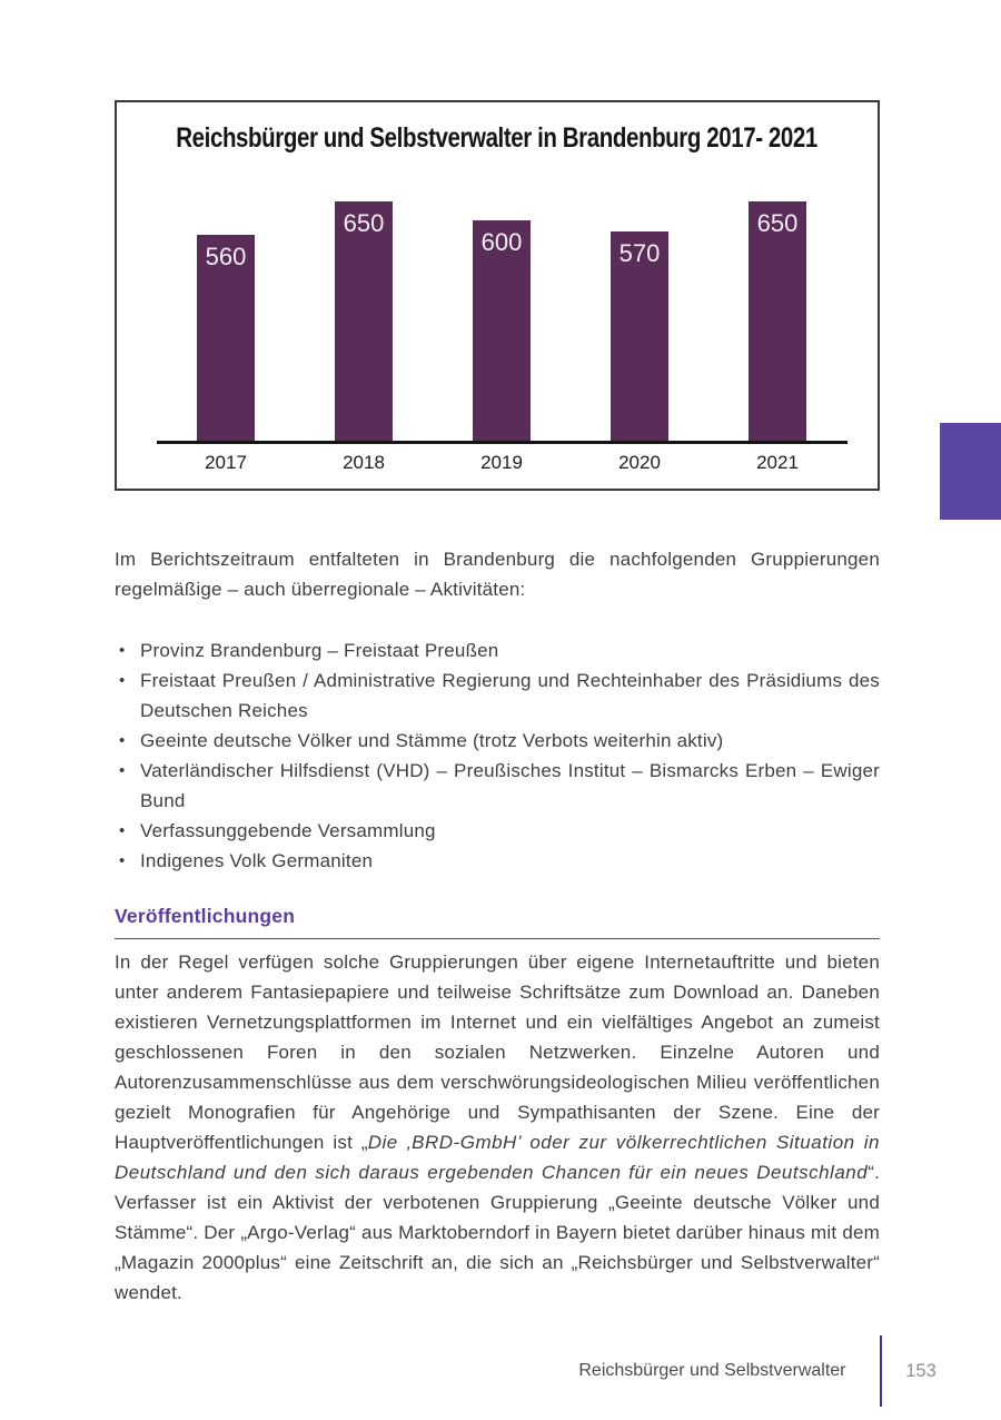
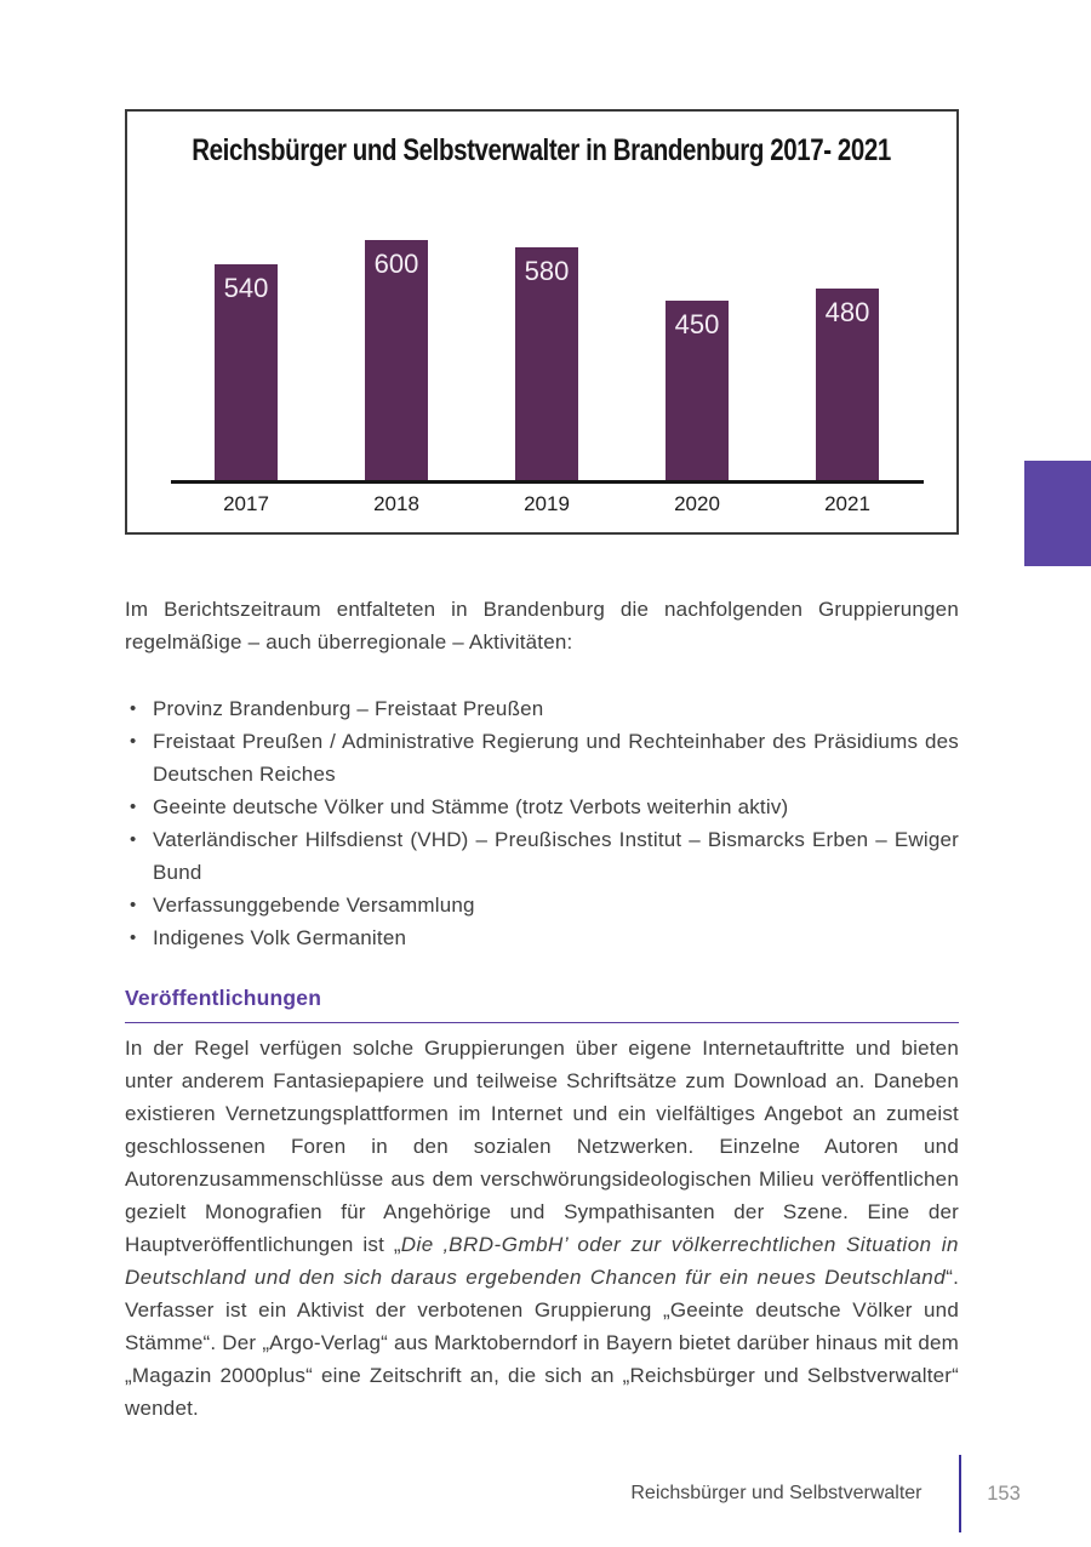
2017: 560 -> 540
2018: 650 -> 600
2019: 600 -> 580
2020: 570 -> 450
2021: 650 -> 480
